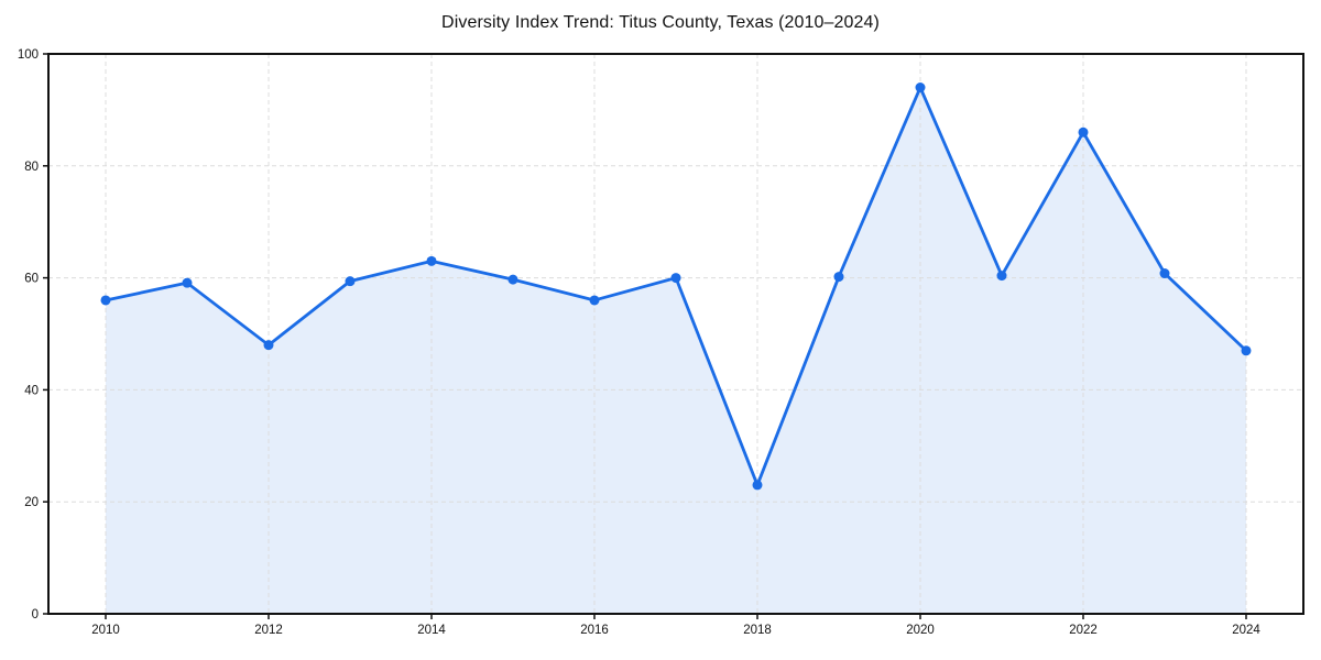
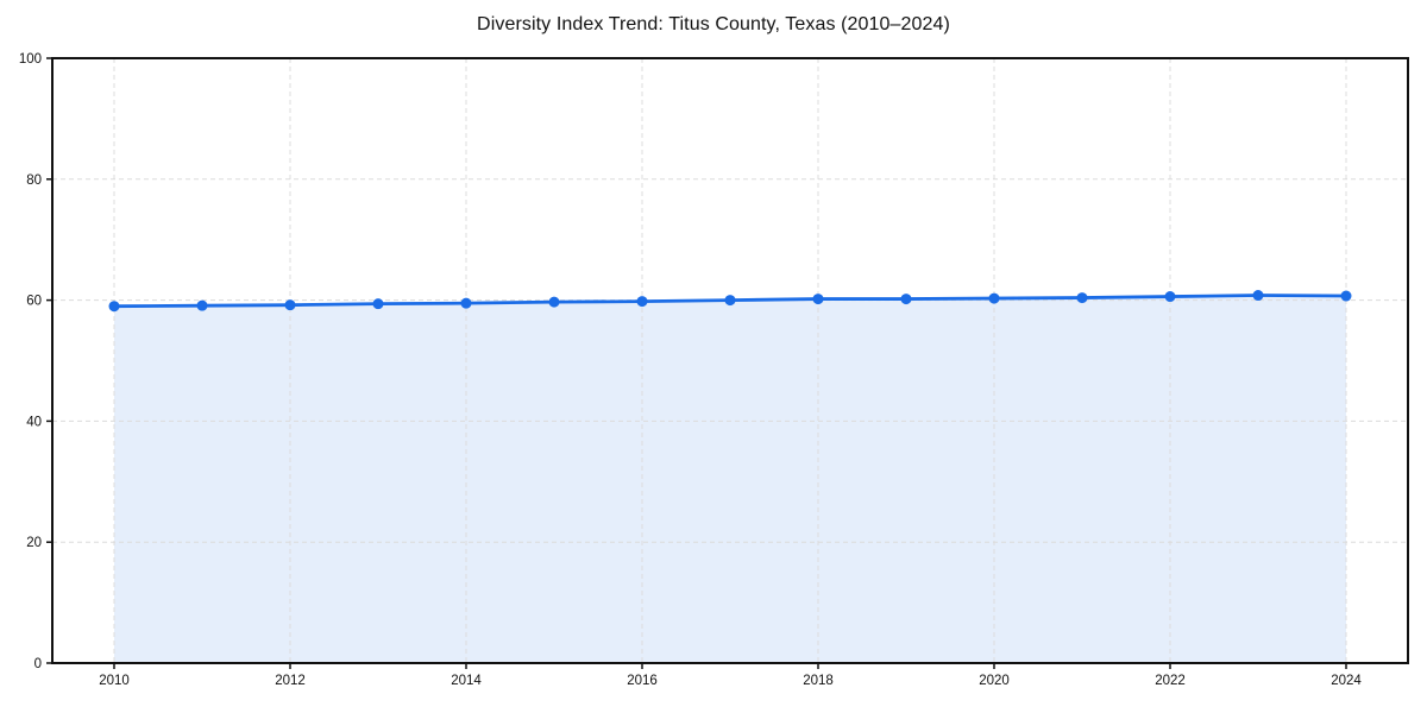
2010: 56 -> 59
2012: 48 -> 59
2014: 63 -> 60
2016: 56 -> 60
2018: 23 -> 60
2020: 94 -> 60
2022: 86 -> 61
2024: 47 -> 61
